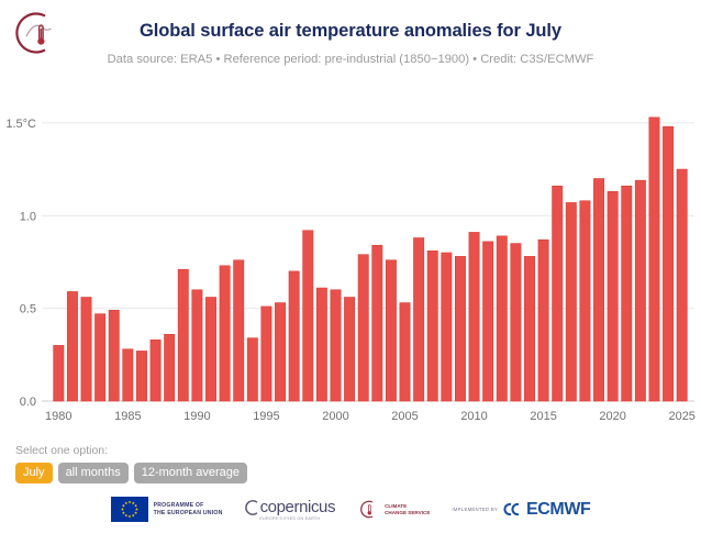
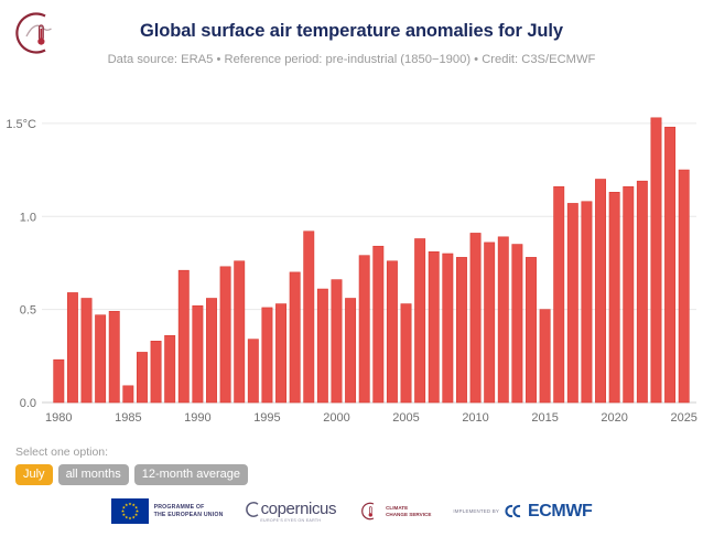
1980: 0.30 -> 0.23
1985: 0.28 -> 0.09
1990: 0.60 -> 0.52
2000: 0.60 -> 0.66
2015: 0.87 -> 0.50
